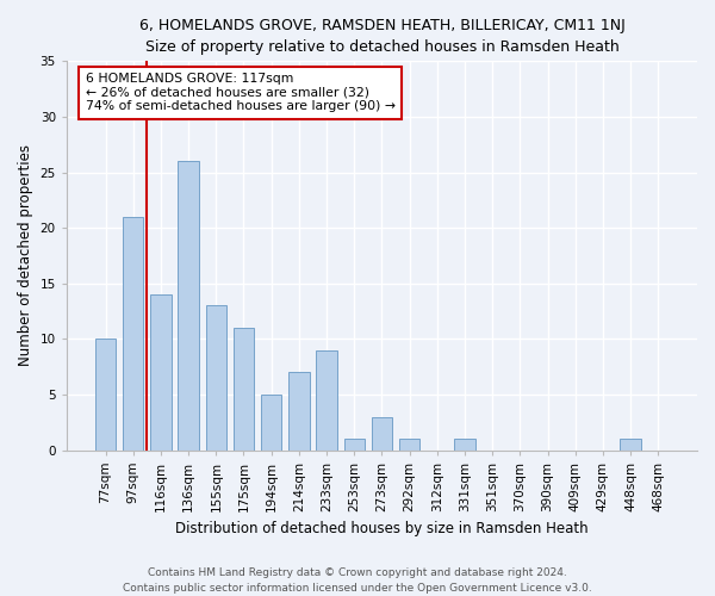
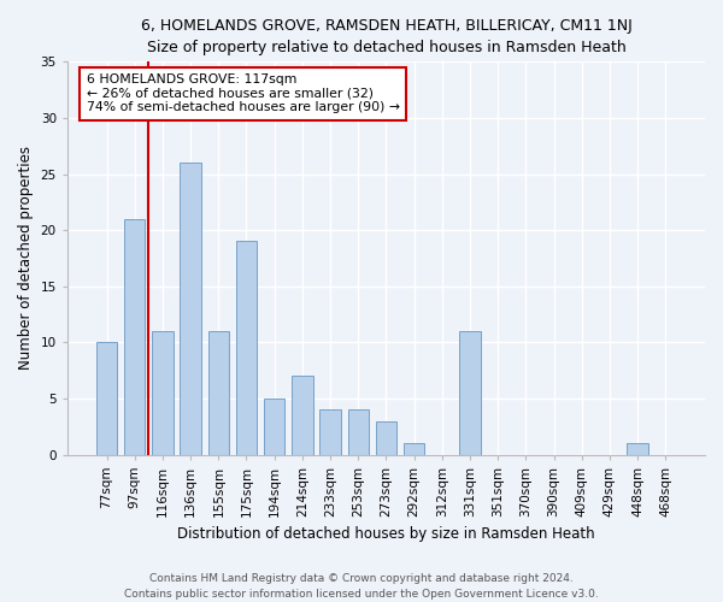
116sqm: 14 -> 11
155sqm: 13 -> 11
175sqm: 11 -> 19
233sqm: 9 -> 4
253sqm: 1 -> 4
331sqm: 1 -> 11
